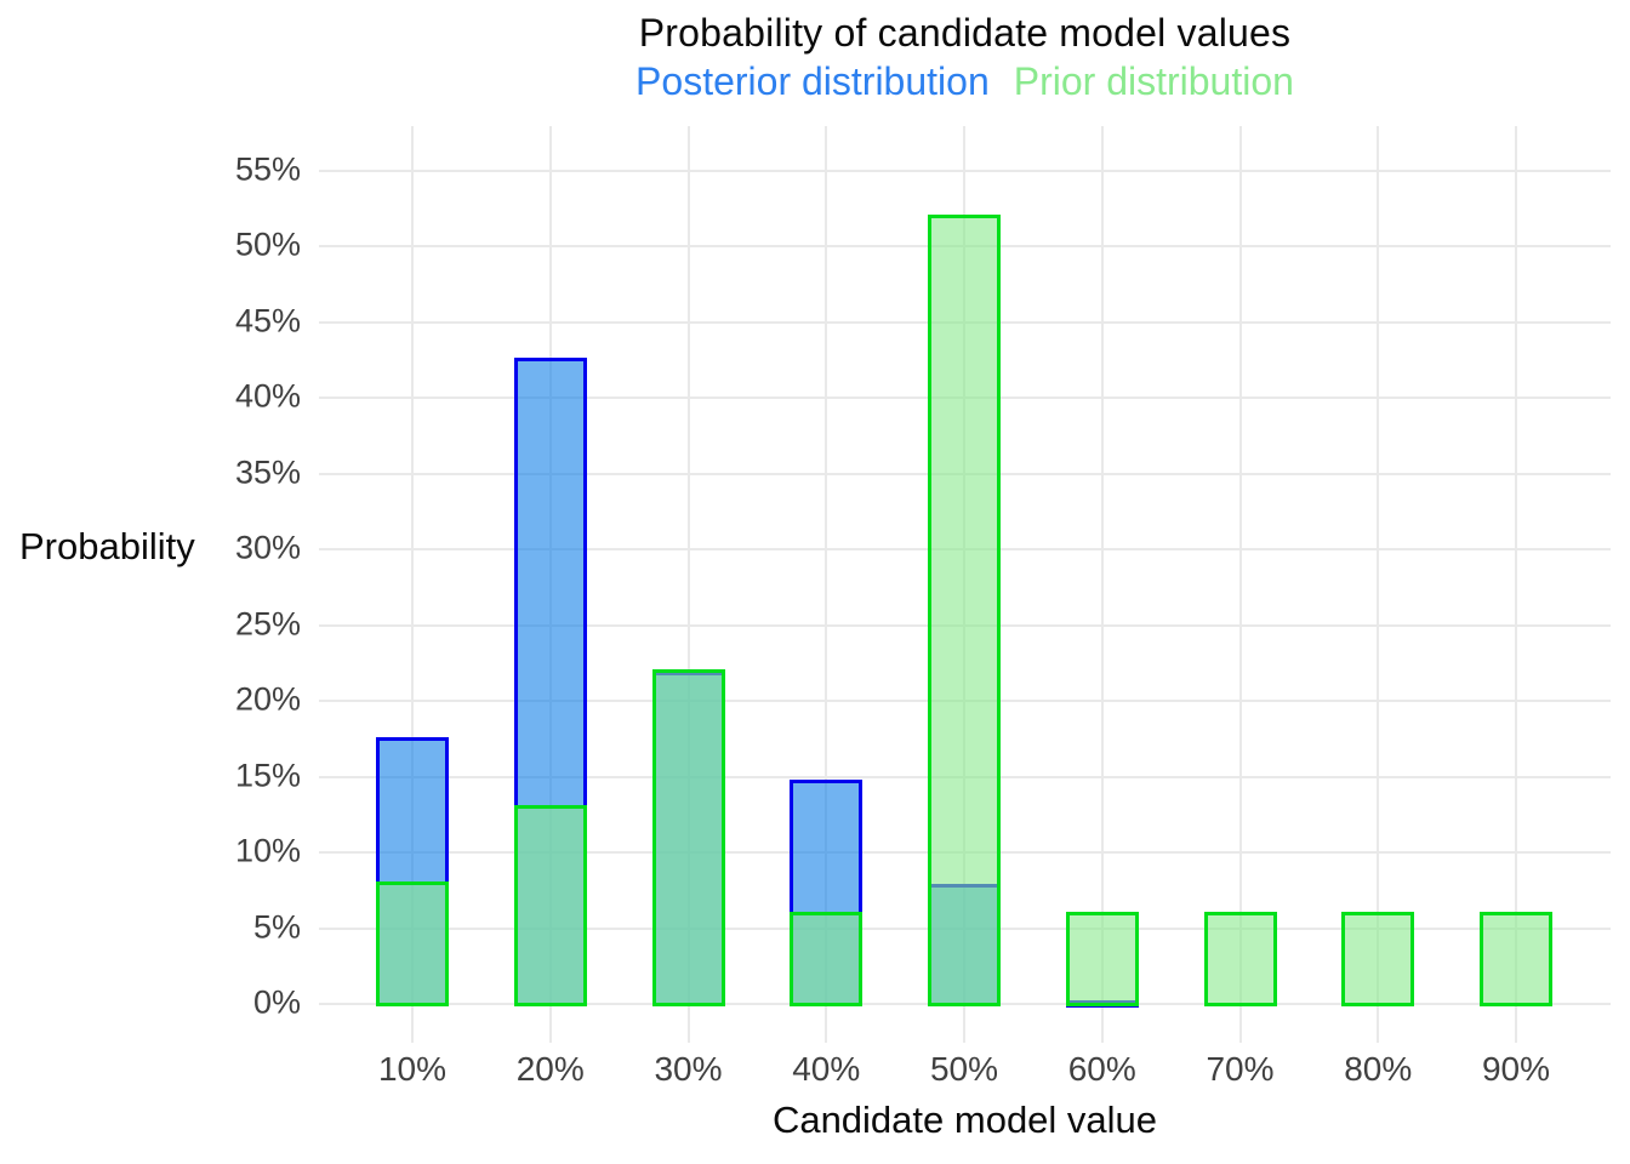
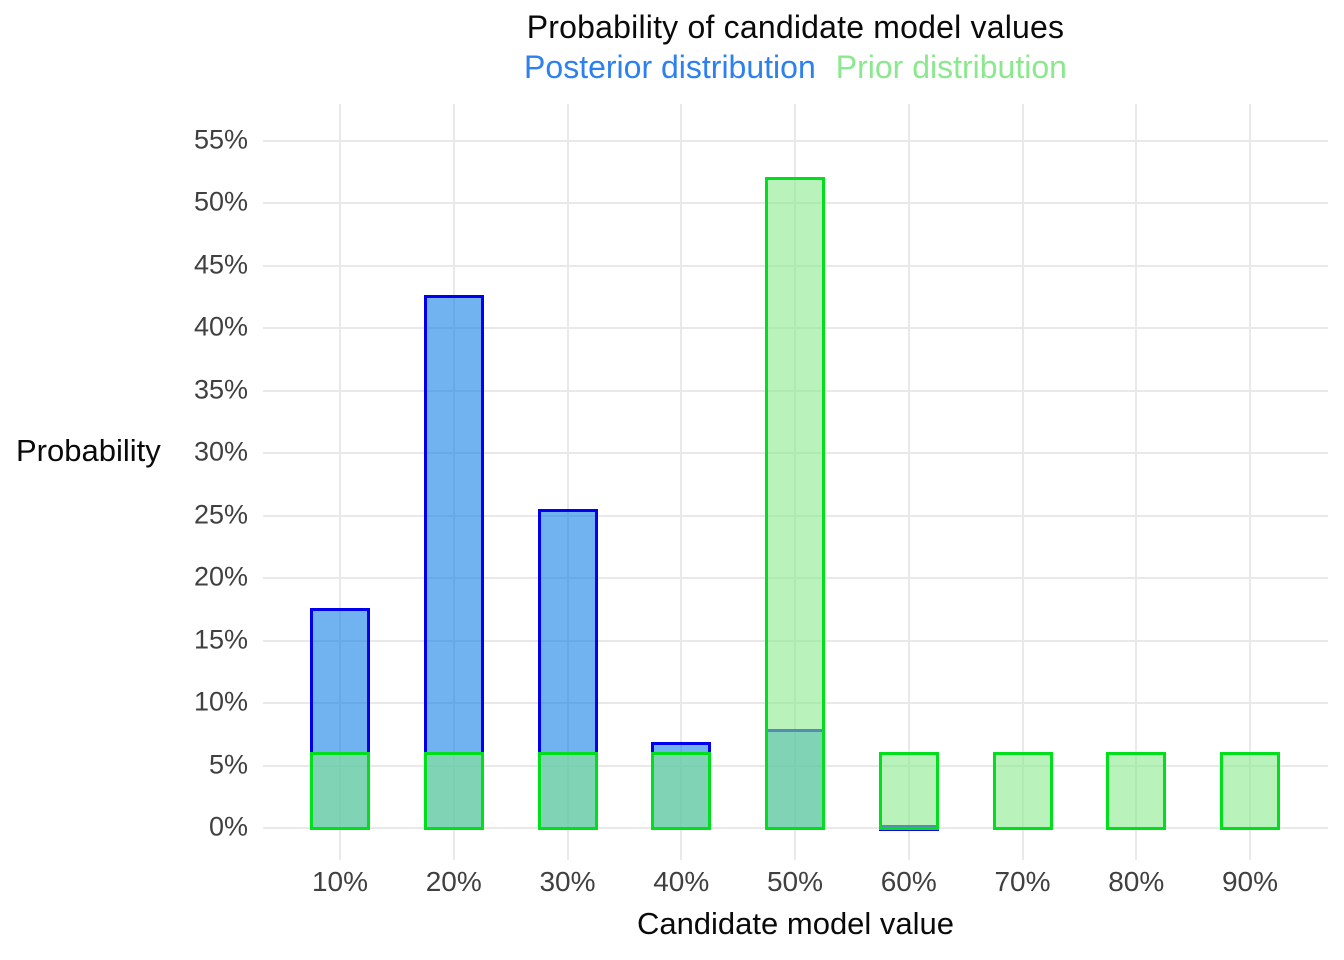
Prior distribution/10%: 8% -> 6%
Prior distribution/20%: 13% -> 6%
Posterior distribution/30%: 21.8% -> 25.4%
Prior distribution/30%: 22% -> 6%
Posterior distribution/40%: 14.7% -> 6.8%
